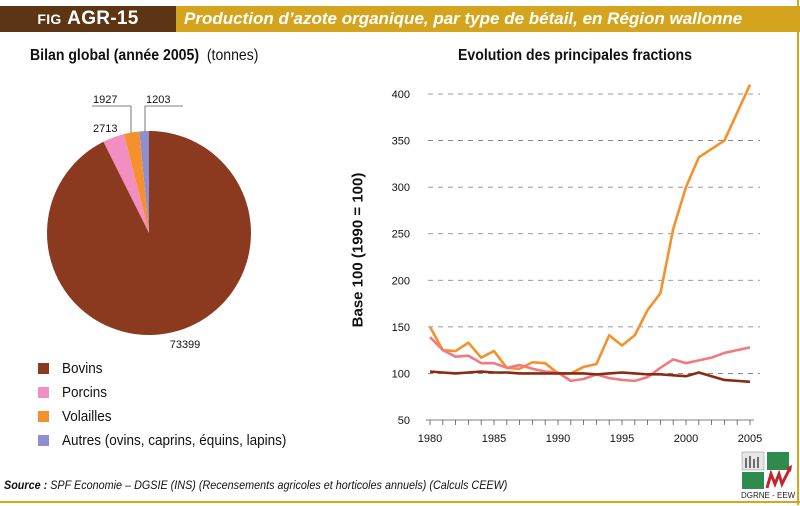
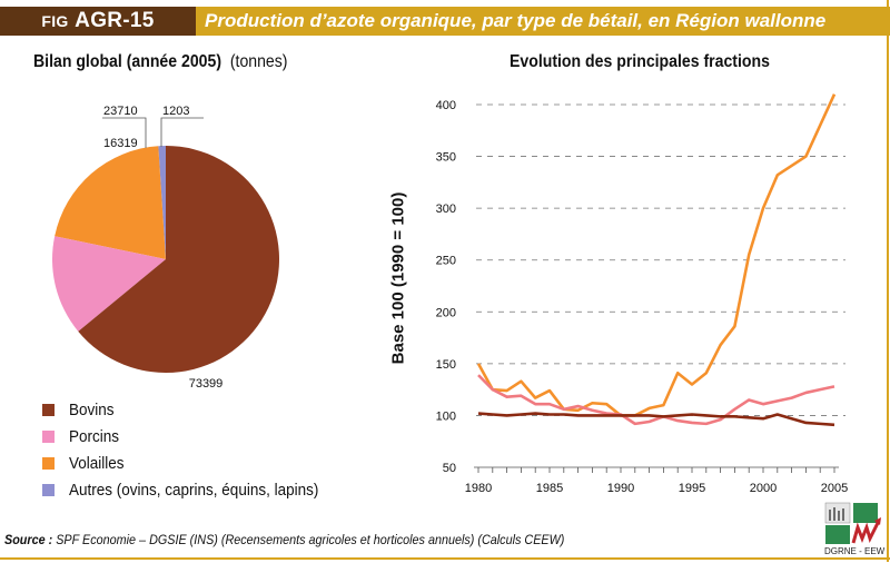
Bilan global (année 2005) (tonnes)/Porcins: 2713 -> 16319
Bilan global (année 2005) (tonnes)/Volailles: 1927 -> 23710
